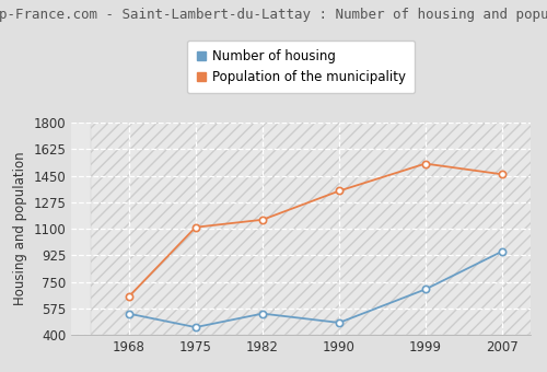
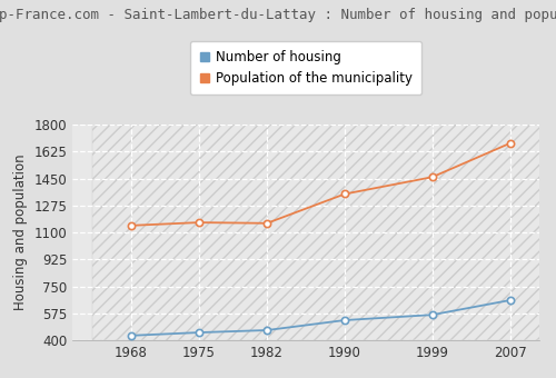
Number of housing/1968: 540 -> 430
Population of the municipality/1968: 650 -> 1140
Population of the municipality/1975: 1110 -> 1160
Number of housing/1982: 540 -> 460
Number of housing/1990: 480 -> 530
Number of housing/1999: 700 -> 560
Population of the municipality/1999: 1530 -> 1460
Number of housing/2007: 950 -> 660
Population of the municipality/2007: 1460 -> 1680
